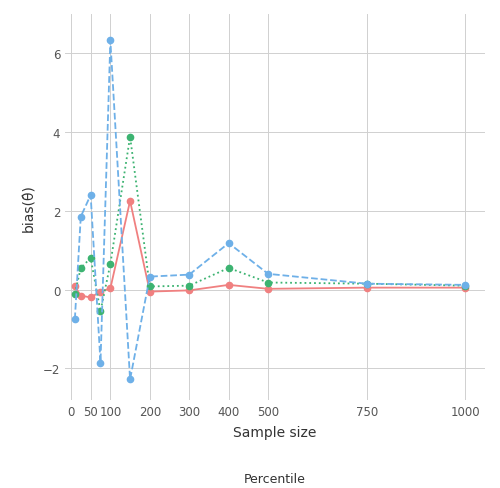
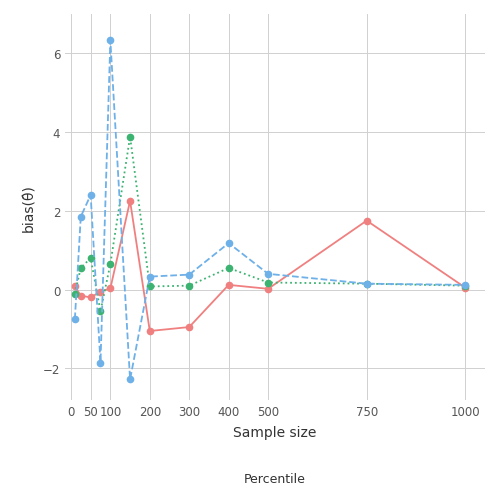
50/200: -0.05 -> -1.05
50/300: -0.02 -> -0.95
50/750: 0.05 -> 1.75
